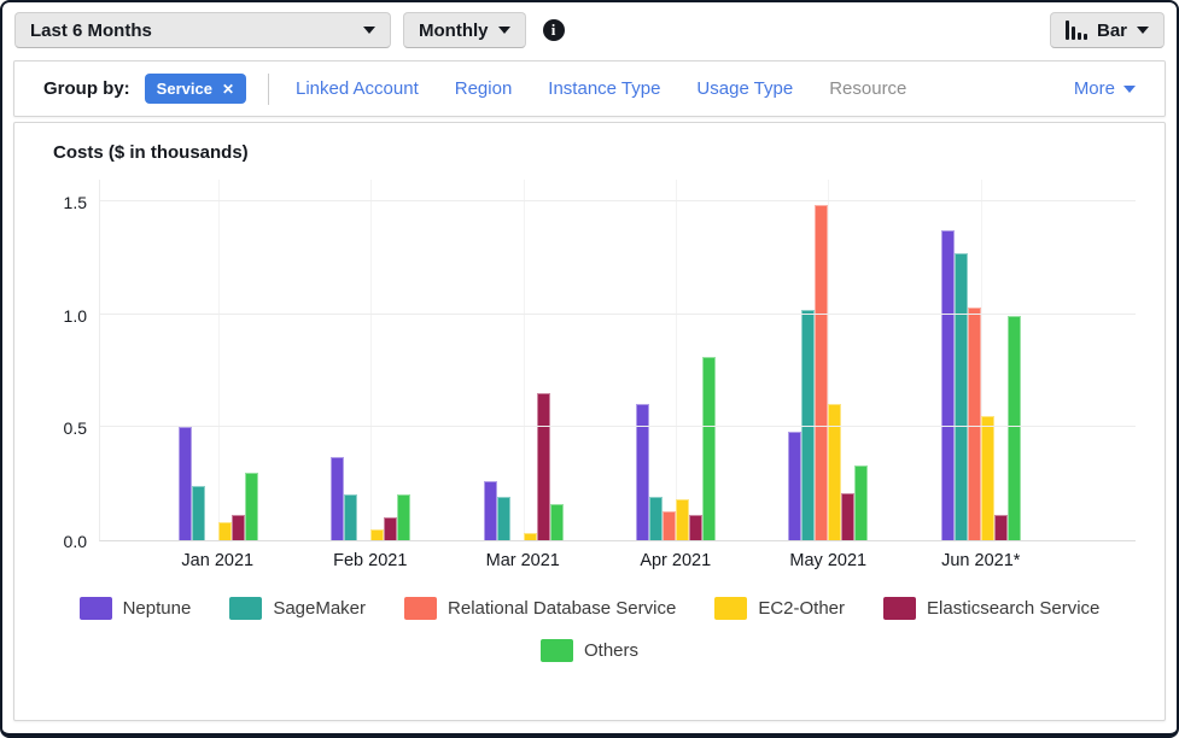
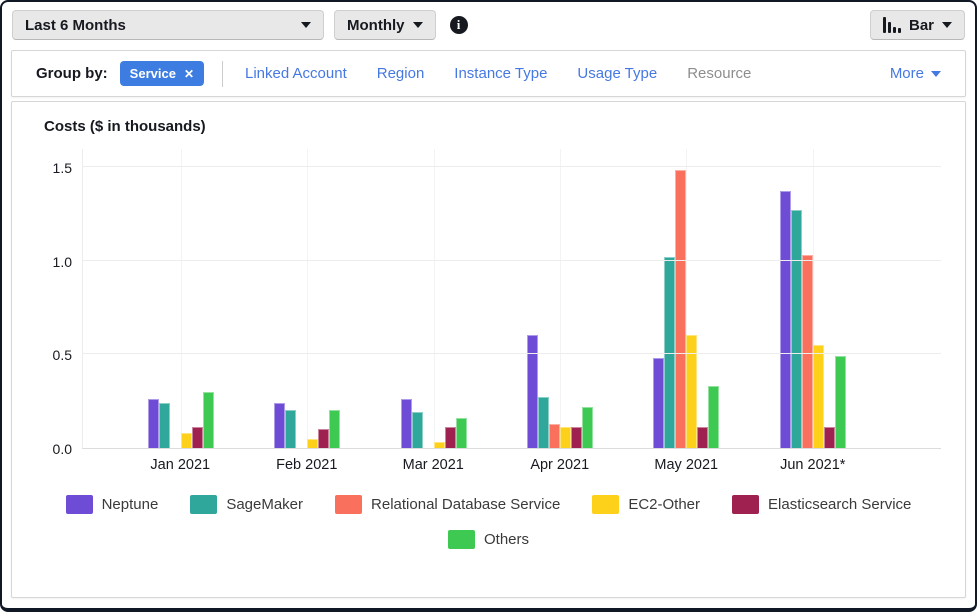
Neptune/Jan 2021: 0.50 -> 0.26
Neptune/Feb 2021: 0.37 -> 0.24
Elasticsearch Service/Mar 2021: 0.65 -> 0.11
SageMaker/Apr 2021: 0.19 -> 0.27
EC2-Other/Apr 2021: 0.18 -> 0.11
Others/Apr 2021: 0.81 -> 0.22
Elasticsearch Service/May 2021: 0.21 -> 0.11
Others/Jun 2021*: 0.99 -> 0.49
